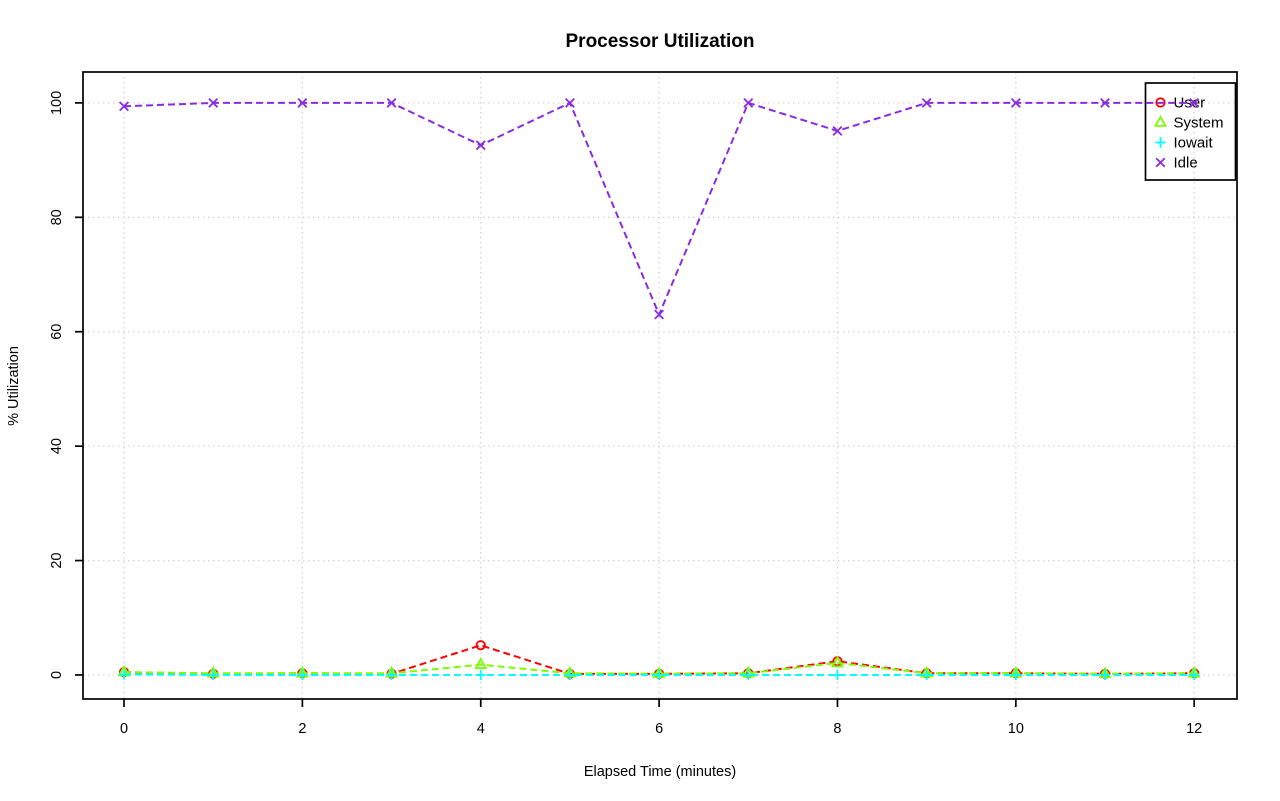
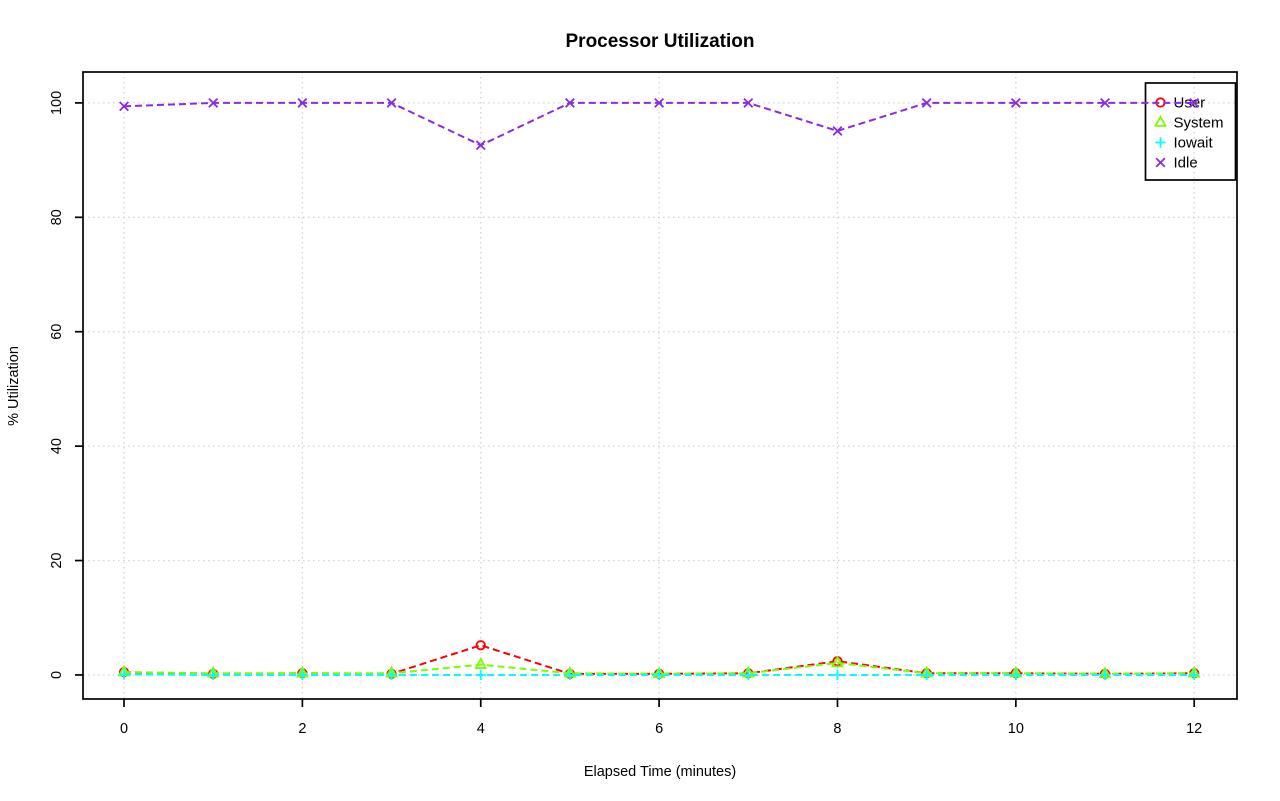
Idle/6: 63 -> 100
